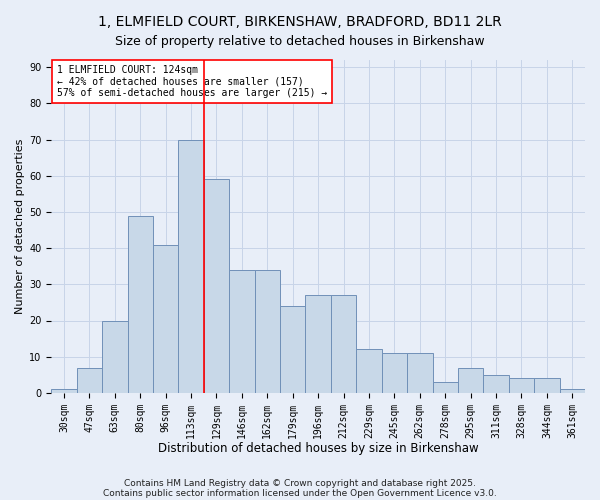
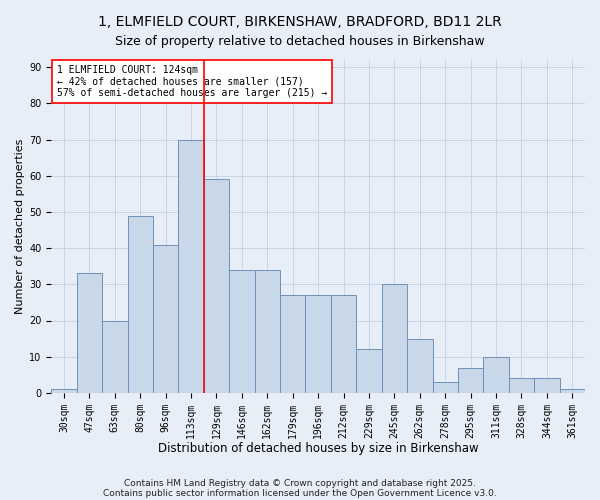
47sqm: 7 -> 33
179sqm: 24 -> 27
245sqm: 11 -> 30
262sqm: 11 -> 15
311sqm: 5 -> 10
